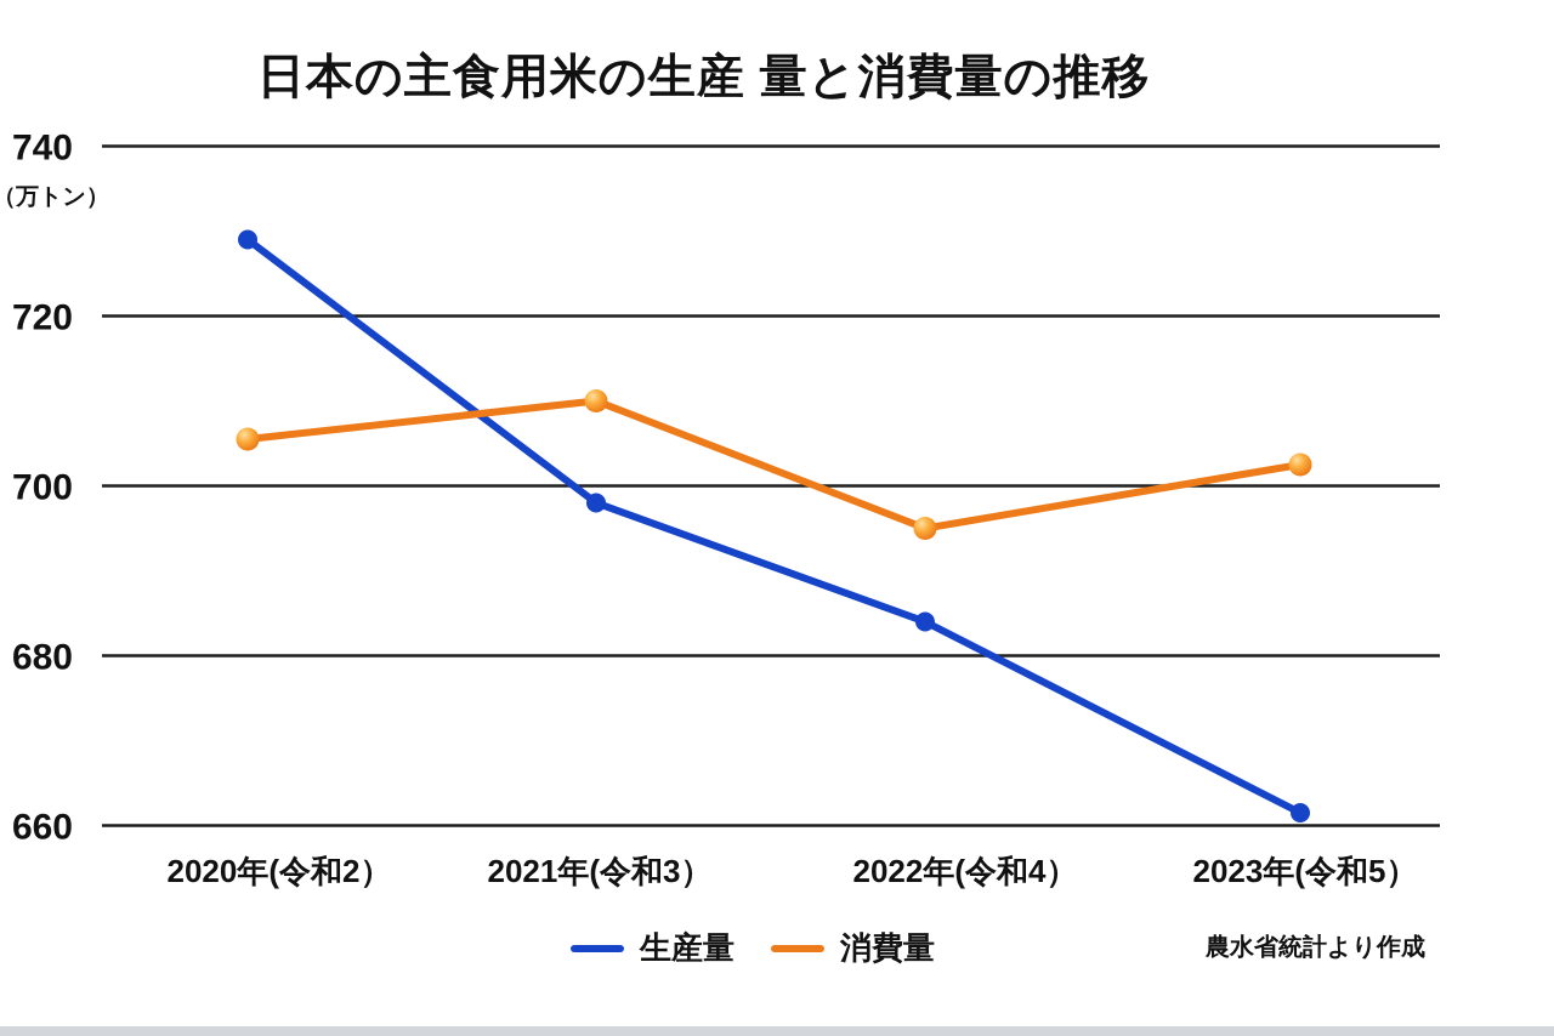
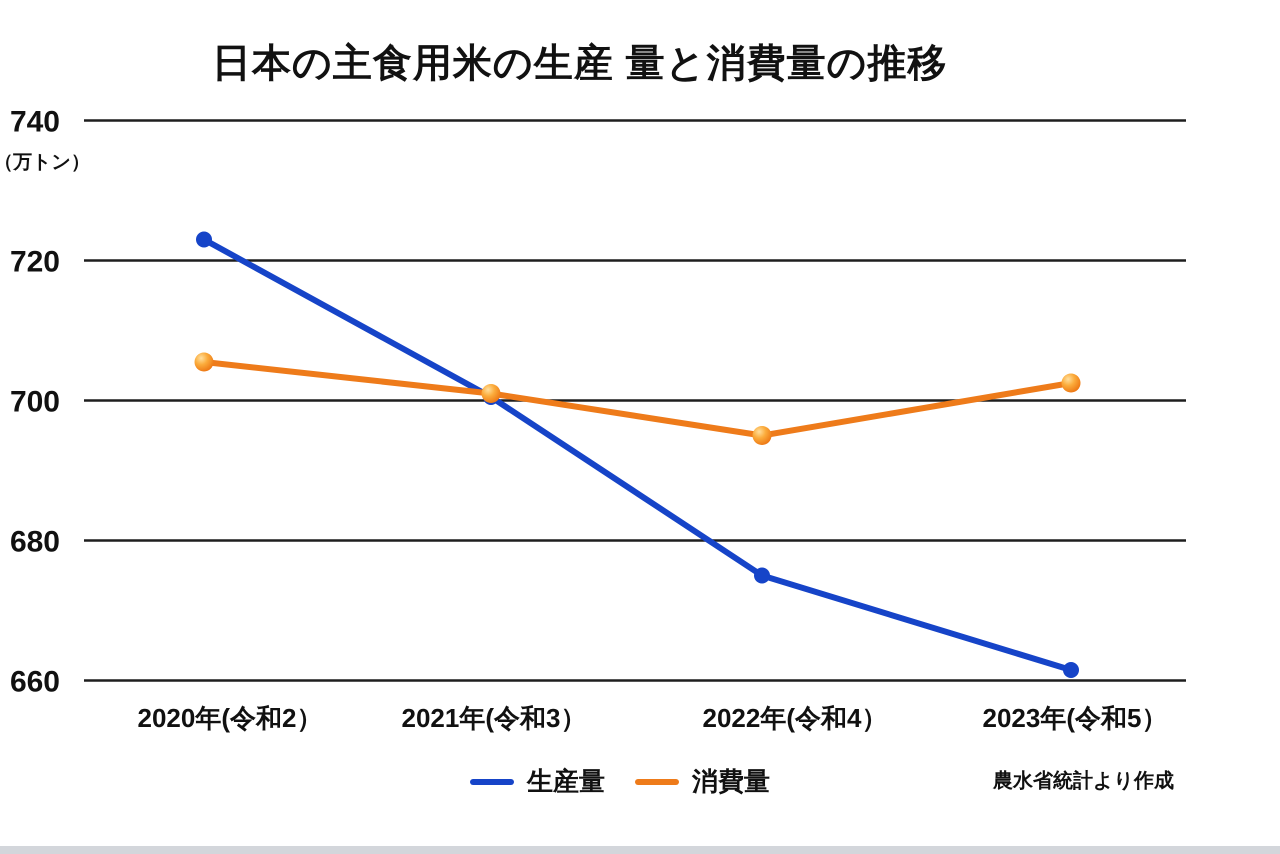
生産量/2020年(令和2）: 729 -> 723
生産量/2021年(令和3）: 698 -> 700
消費量/2021年(令和3）: 710 -> 701
生産量/2022年(令和4）: 684 -> 675
